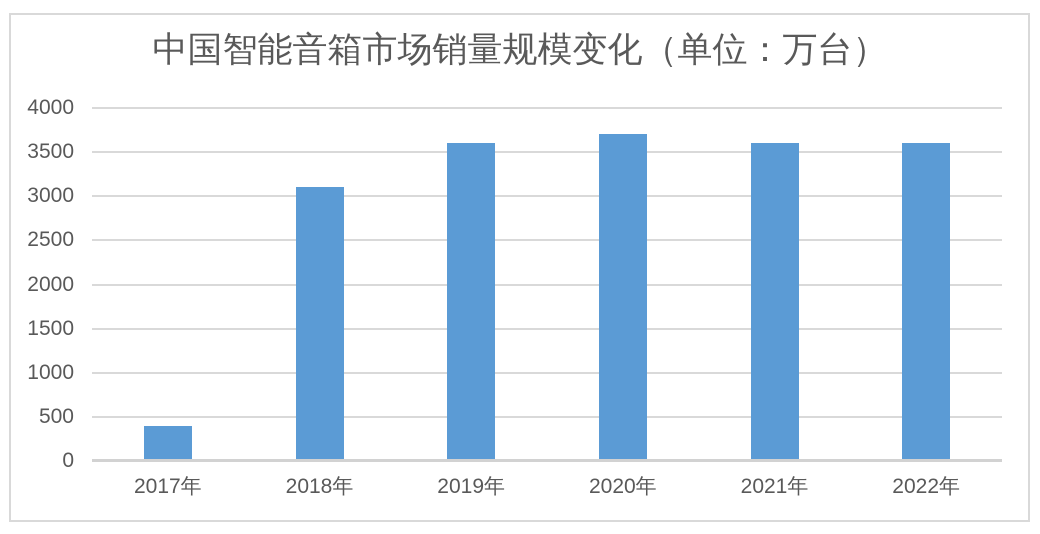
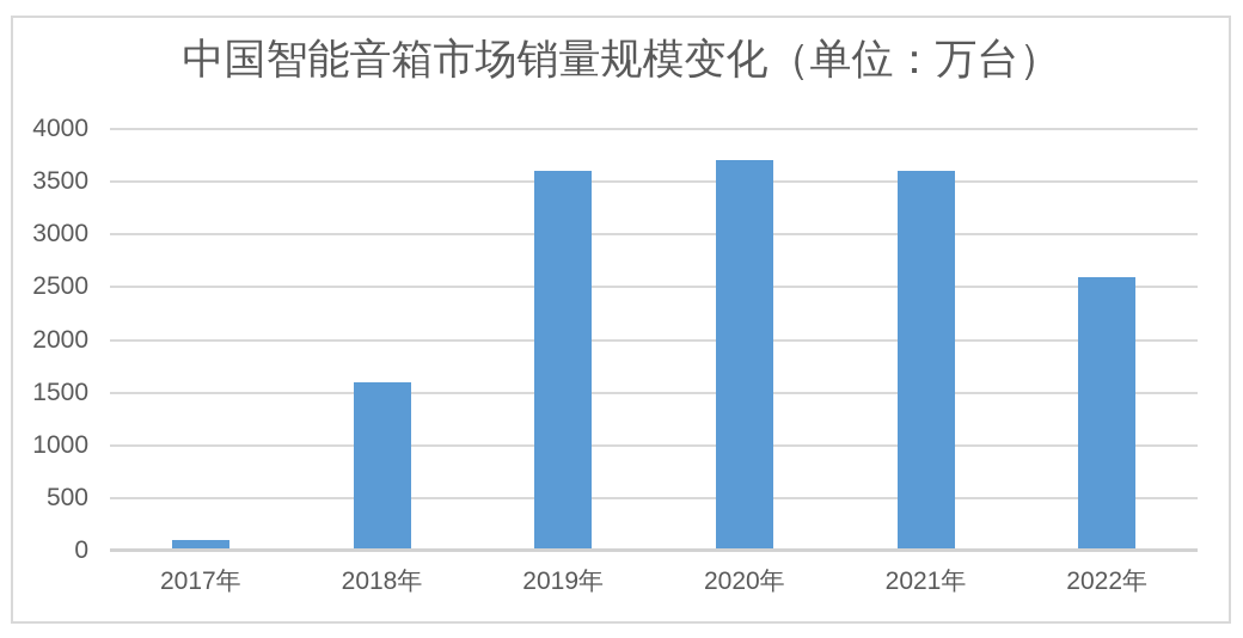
2017年: 400 -> 100
2018年: 3100 -> 1600
2022年: 3600 -> 2600
